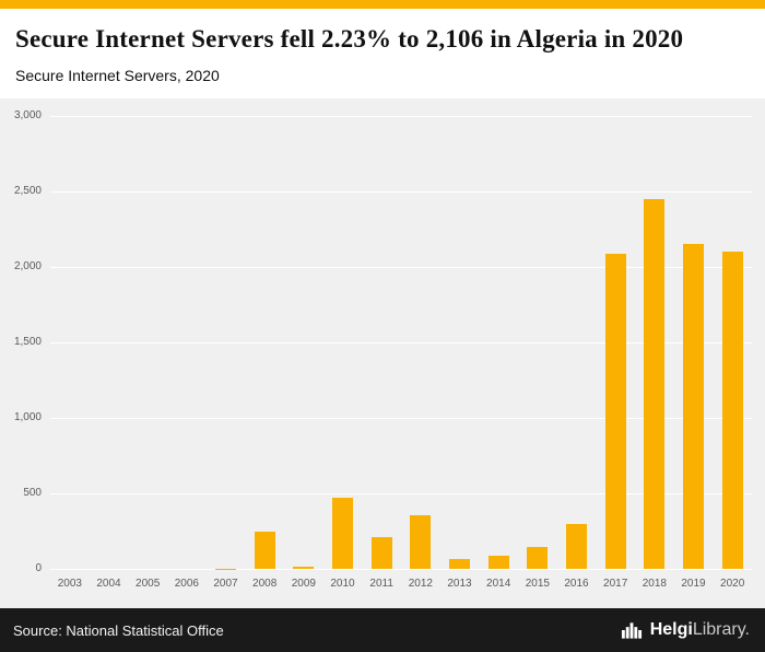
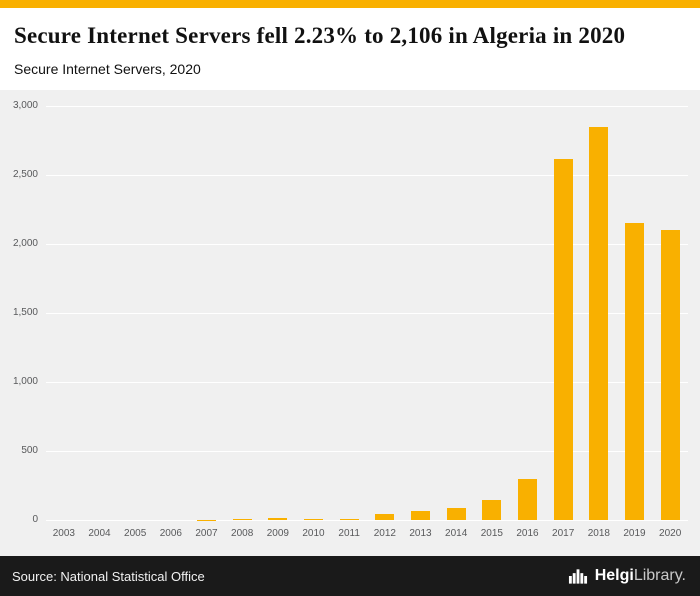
2008: 250 -> 10
2010: 470 -> 10
2011: 210 -> 10
2012: 360 -> 40
2017: 2090 -> 2620
2018: 2450 -> 2850
